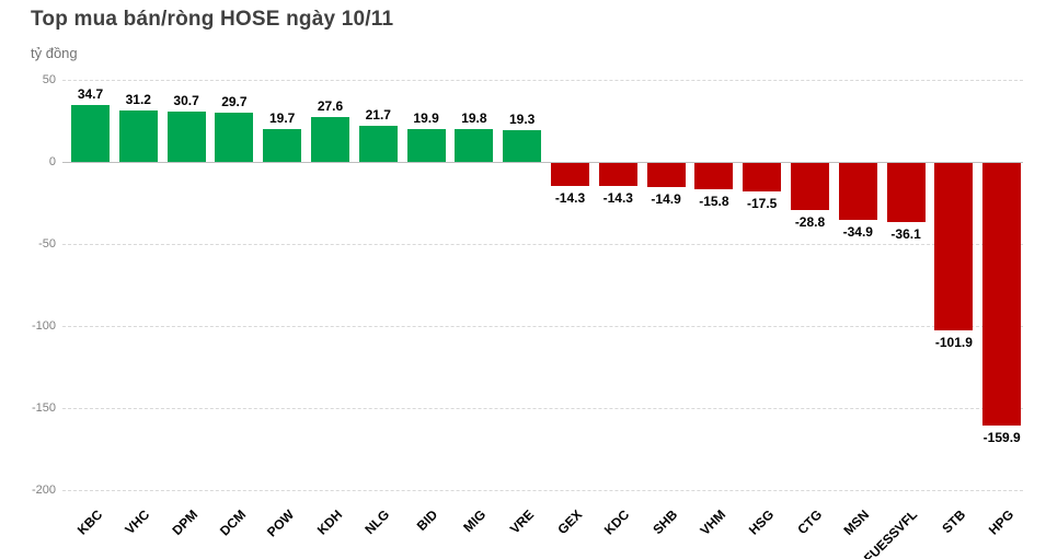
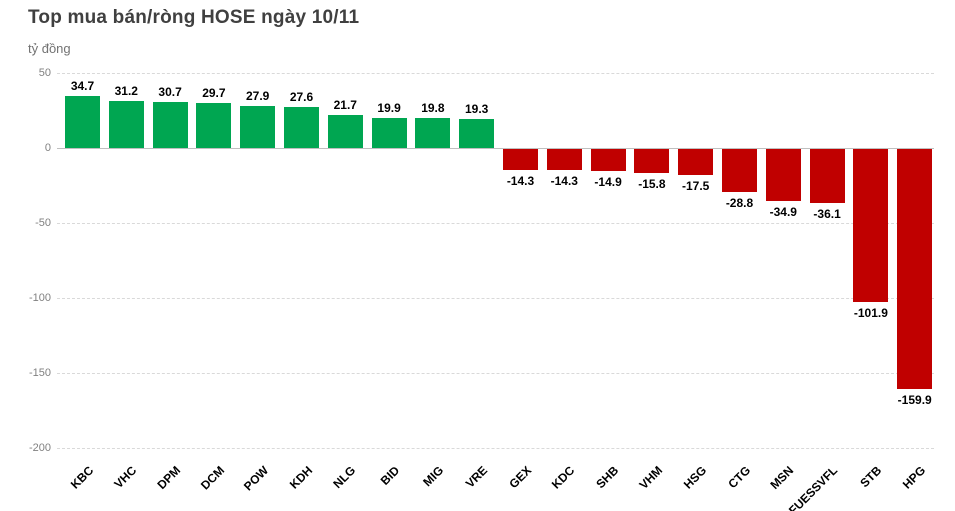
POW: 19.7 -> 27.9
